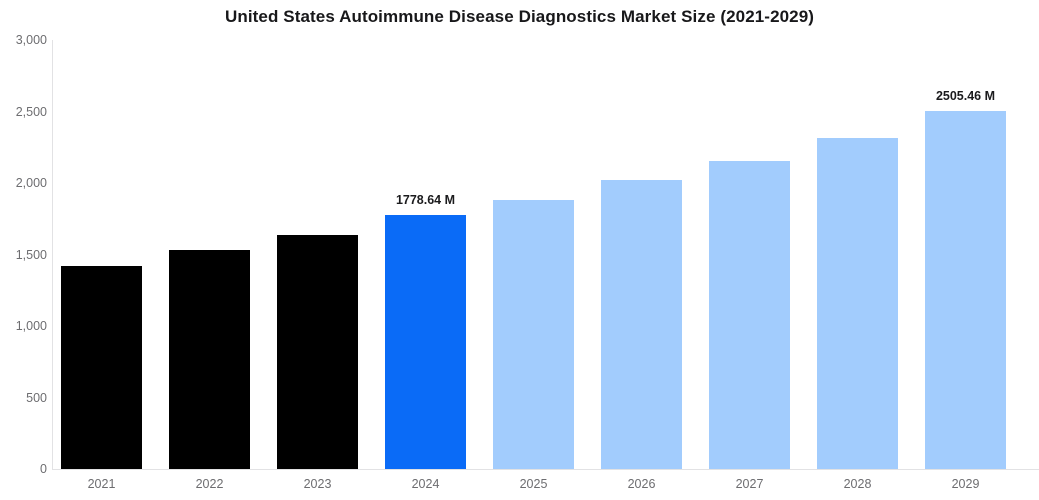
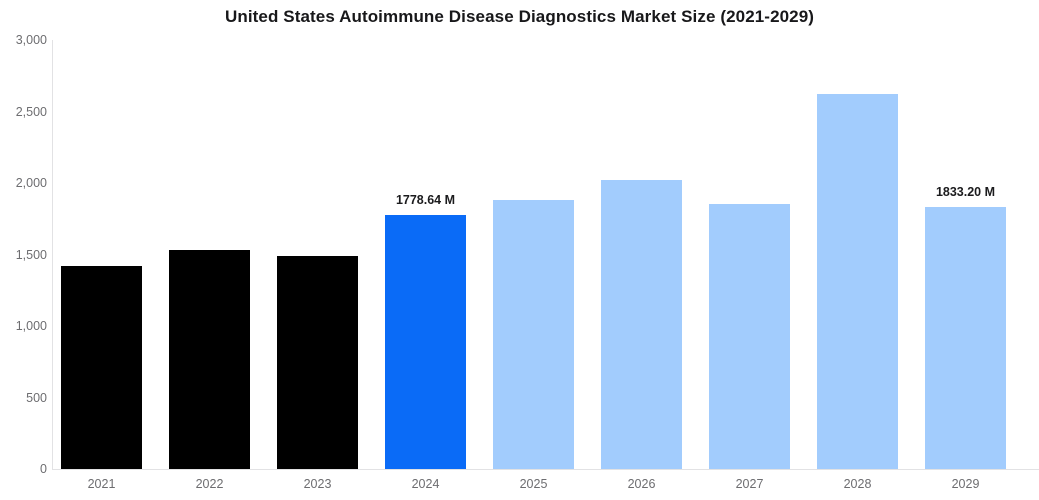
2023: 1640 -> 1490
2027: 2150 -> 1850
2028: 2320 -> 2620
2029: 2505.46 -> 1833.20
